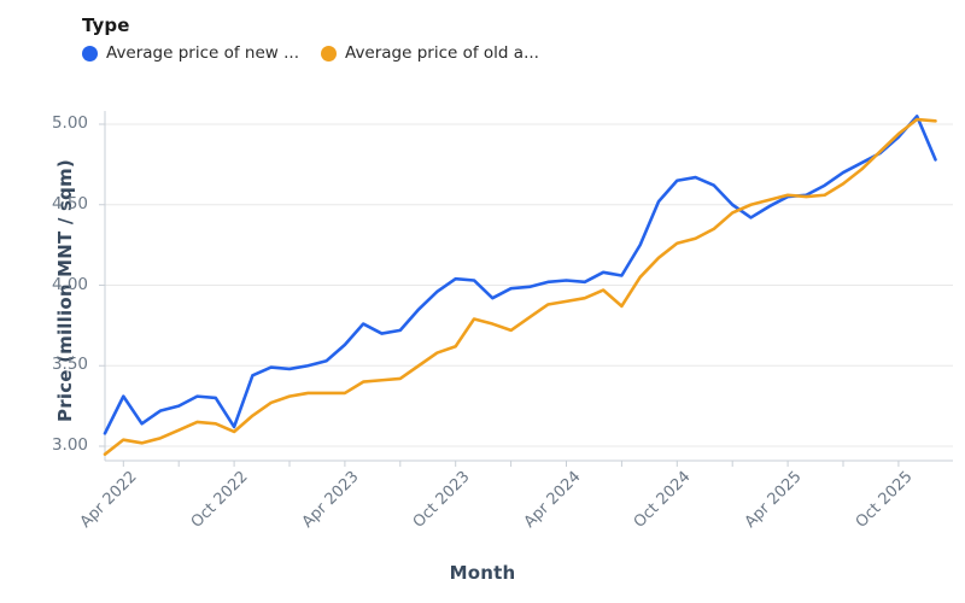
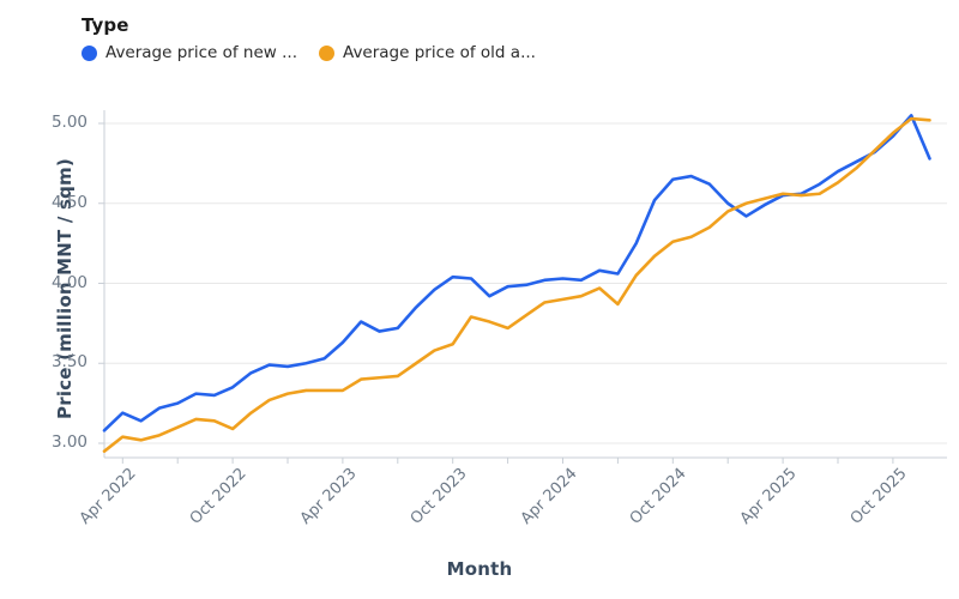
Average price of new .../Apr 2022: 3.31 -> 3.19
Average price of new .../Oct 2022: 3.12 -> 3.35
